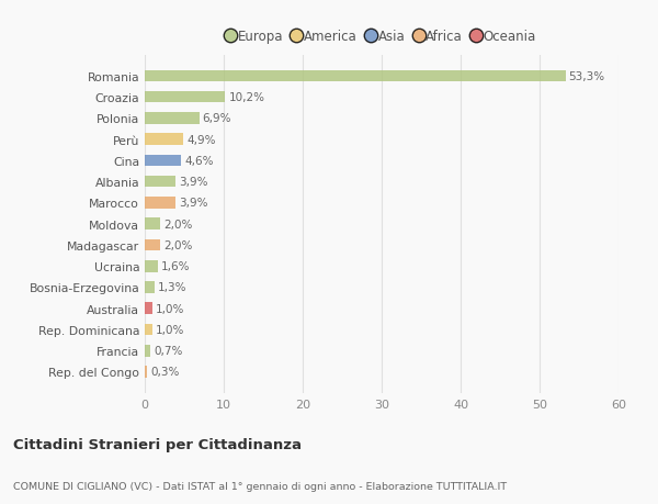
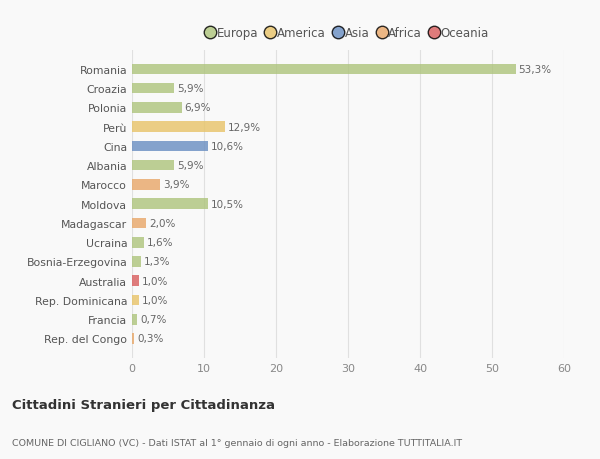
Croazia: 10,2% -> 5,9%
Perù: 4,9% -> 12,9%
Cina: 4,6% -> 10,6%
Albania: 3,9% -> 5,9%
Moldova: 2,0% -> 10,5%
